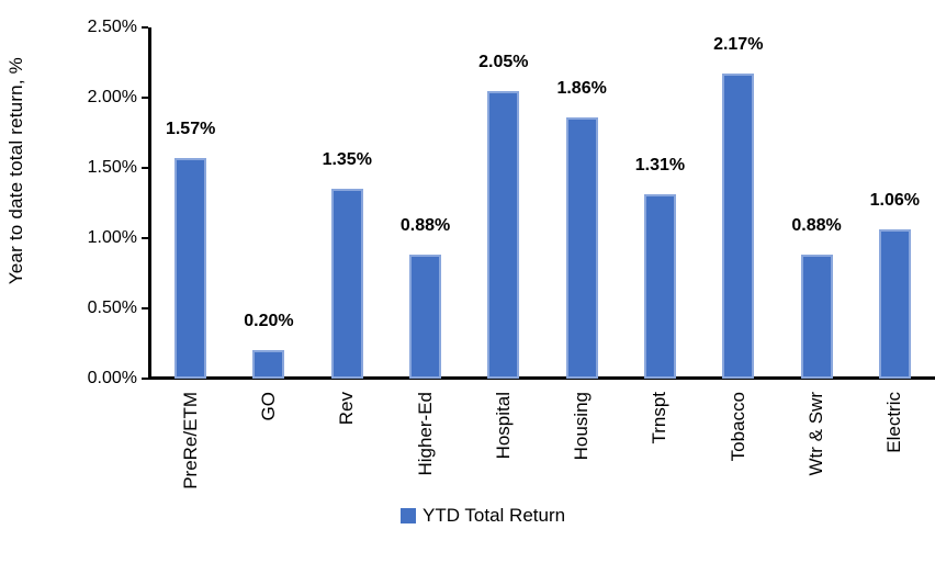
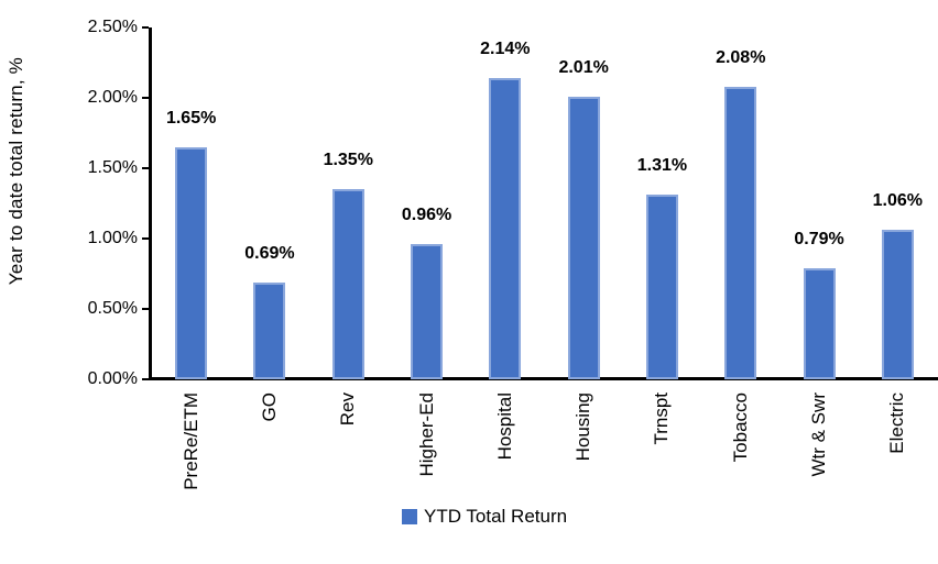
PreRe/ETM: 1.57% -> 1.65%
GO: 0.20% -> 0.69%
Higher-Ed: 0.88% -> 0.96%
Hospital: 2.05% -> 2.14%
Housing: 1.86% -> 2.01%
Tobacco: 2.17% -> 2.08%
Wtr & Swr: 0.88% -> 0.79%
